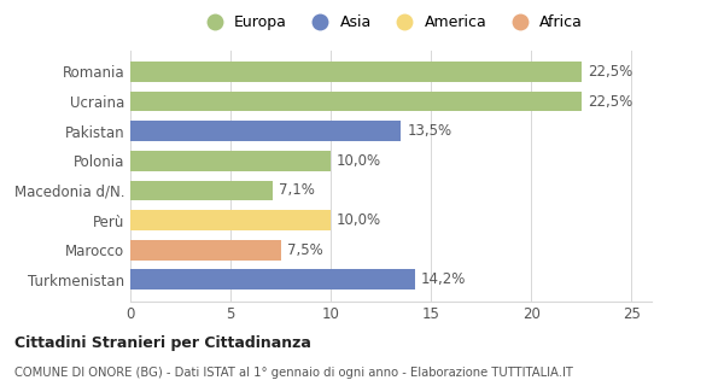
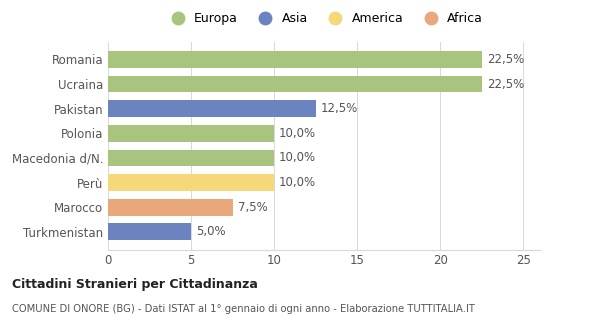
Pakistan: 13,5% -> 12,5%
Macedonia d/N.: 7,1% -> 10,0%
Turkmenistan: 14,2% -> 5,0%
